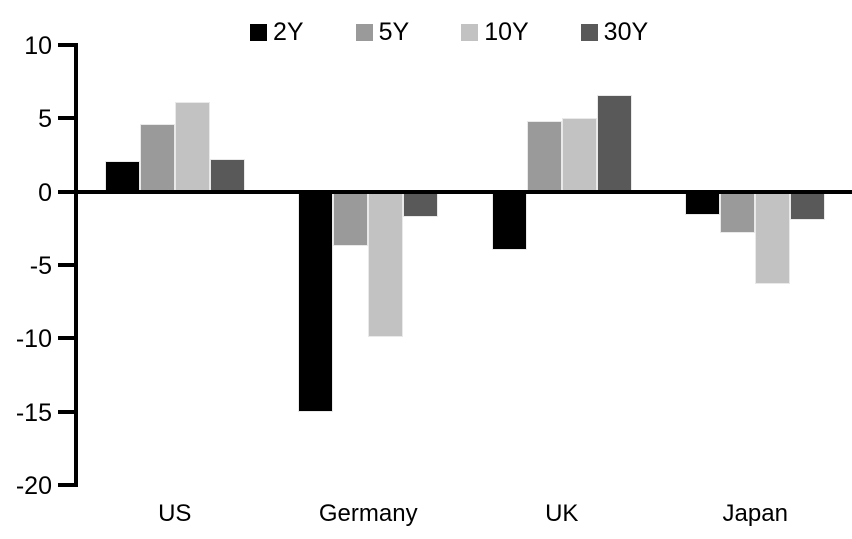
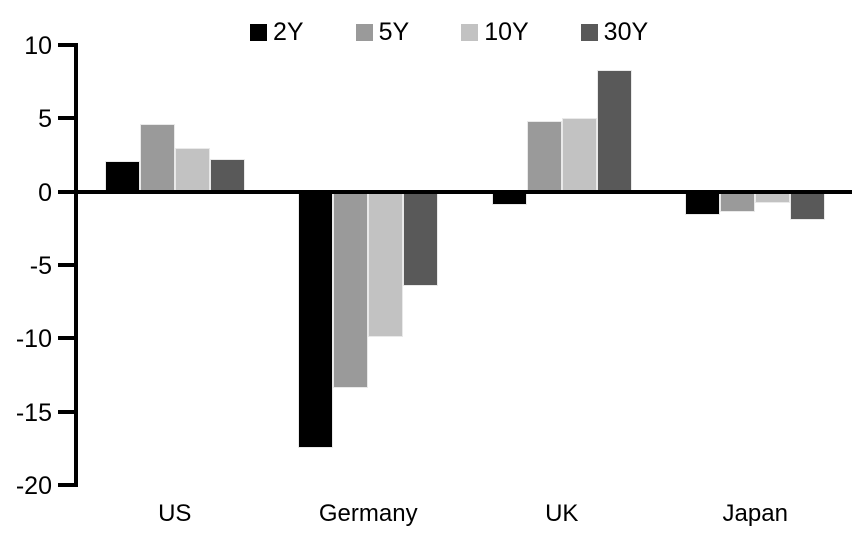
10Y/US: 6.1 -> 3.0
2Y/Germany: -15.0 -> -17.5
5Y/Germany: -3.7 -> -13.4
30Y/Germany: -1.7 -> -6.4
2Y/UK: -4.0 -> -0.9
30Y/UK: 6.6 -> 8.3
5Y/Japan: -2.8 -> -1.4
10Y/Japan: -6.3 -> -0.8
